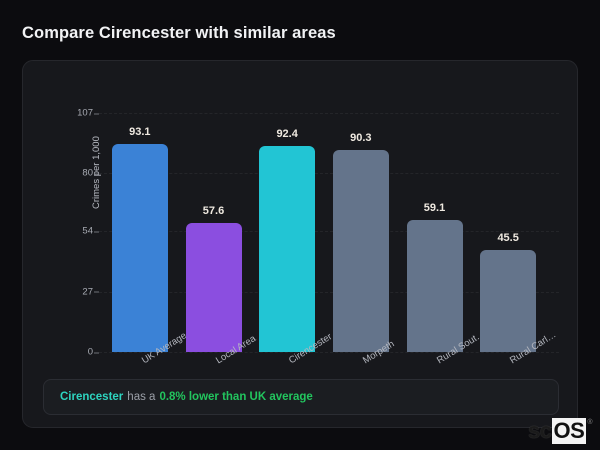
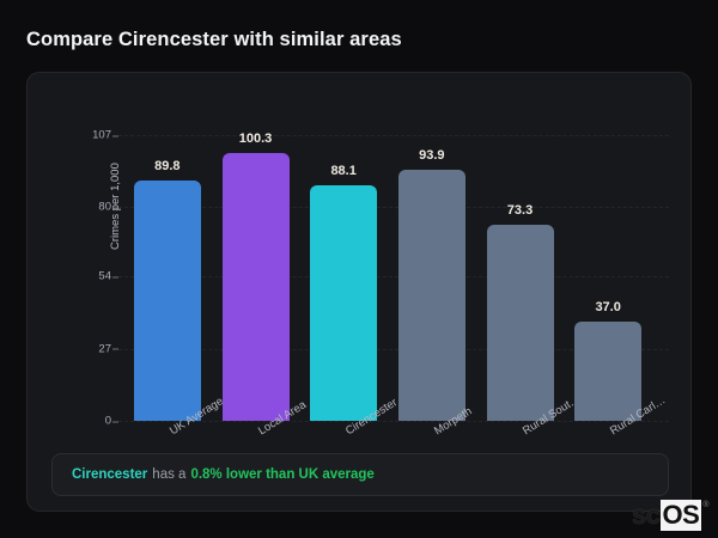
UK Average: 93.1 -> 89.8
Local Area: 57.6 -> 100.3
Cirencester: 92.4 -> 88.1
Morpeth: 90.3 -> 93.9
Rural Sout…: 59.1 -> 73.3
Rural Carl…: 45.5 -> 37.0
